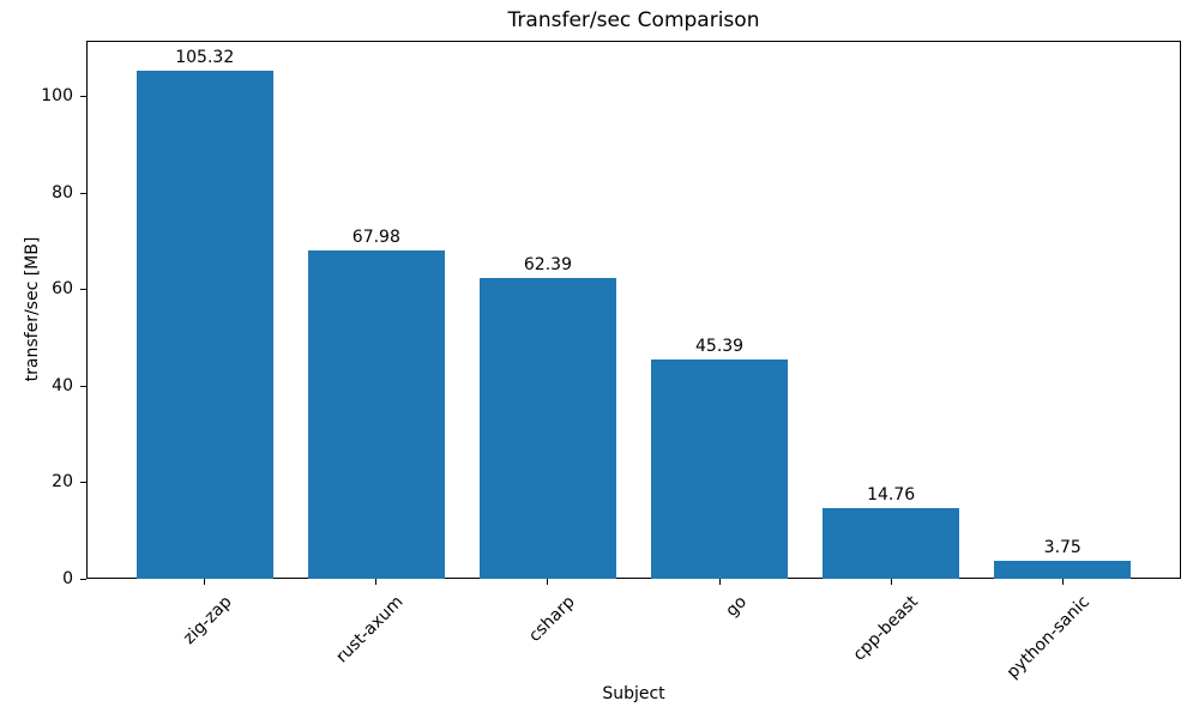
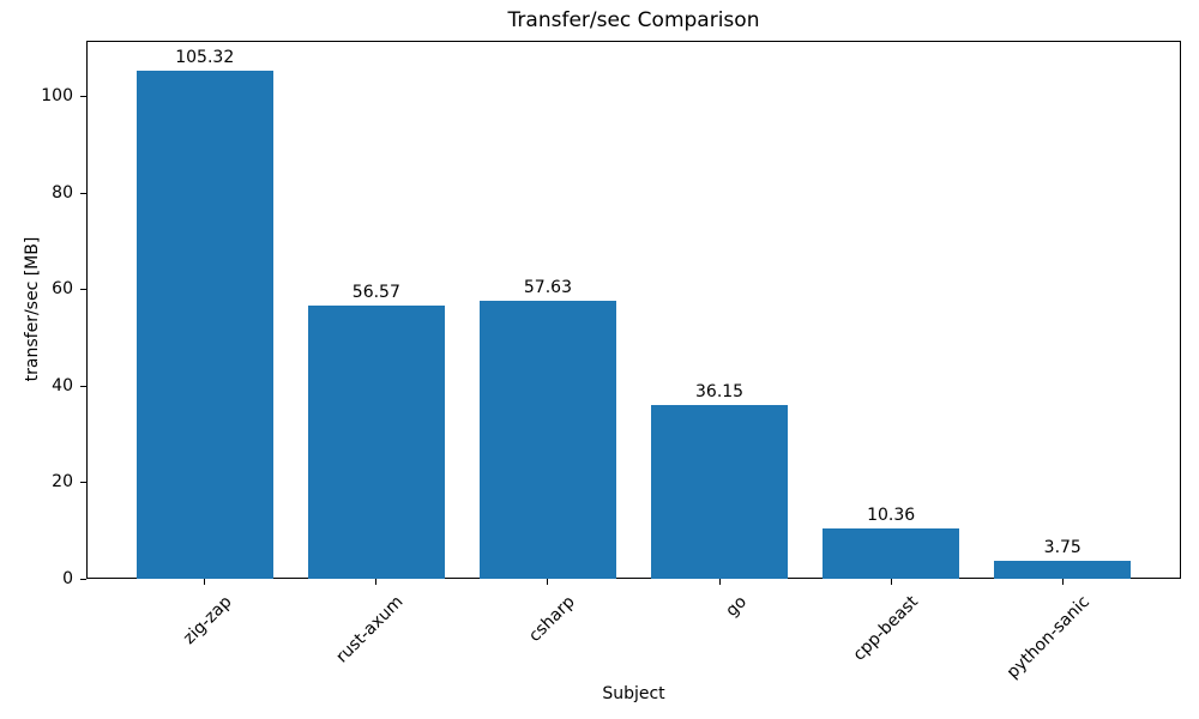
rust-axum: 67.98 -> 56.57
csharp: 62.39 -> 57.63
go: 45.39 -> 36.15
cpp-beast: 14.76 -> 10.36
